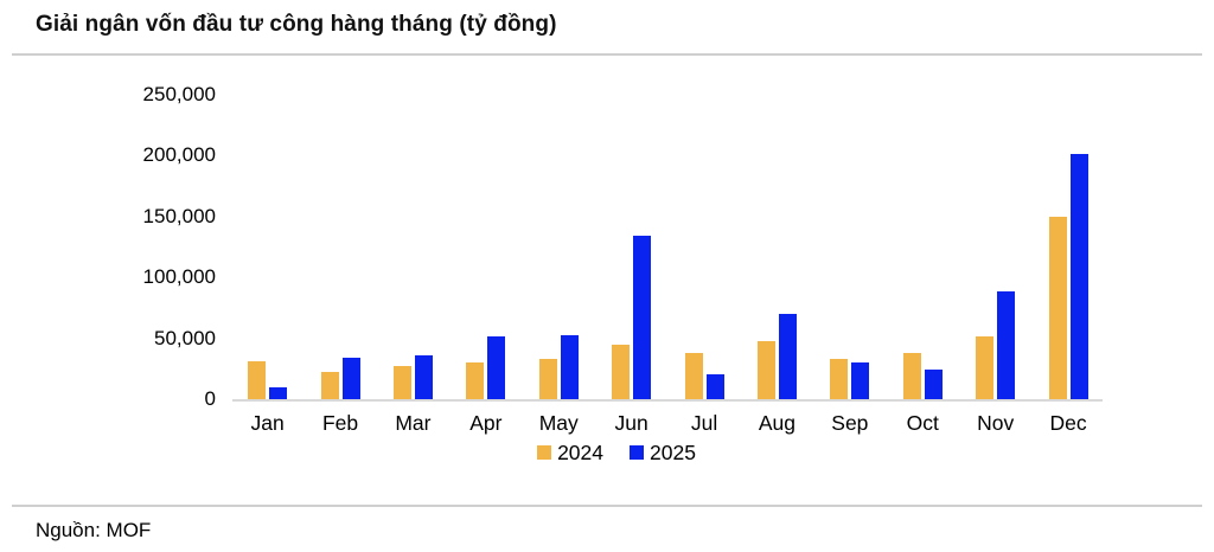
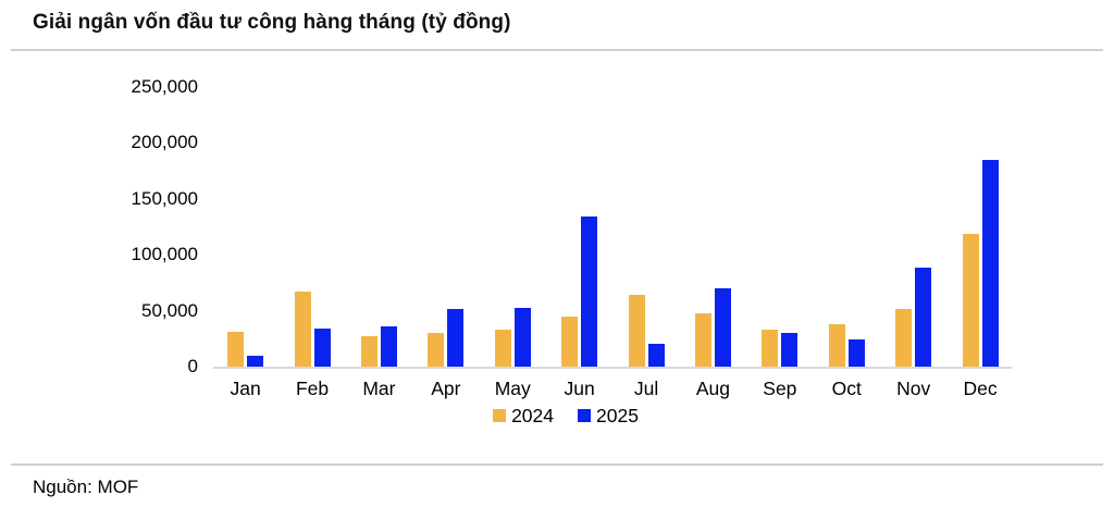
2024/Feb: 22000 -> 67000
2024/Jul: 38000 -> 64000
2024/Dec: 150000 -> 119000
2025/Dec: 202000 -> 185000
